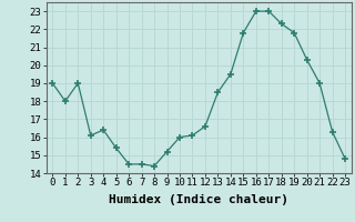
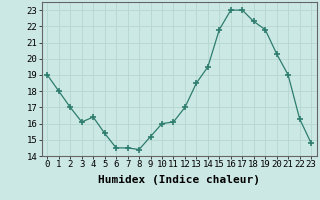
2: 19.0 -> 17.0
12: 16.6 -> 17.0
